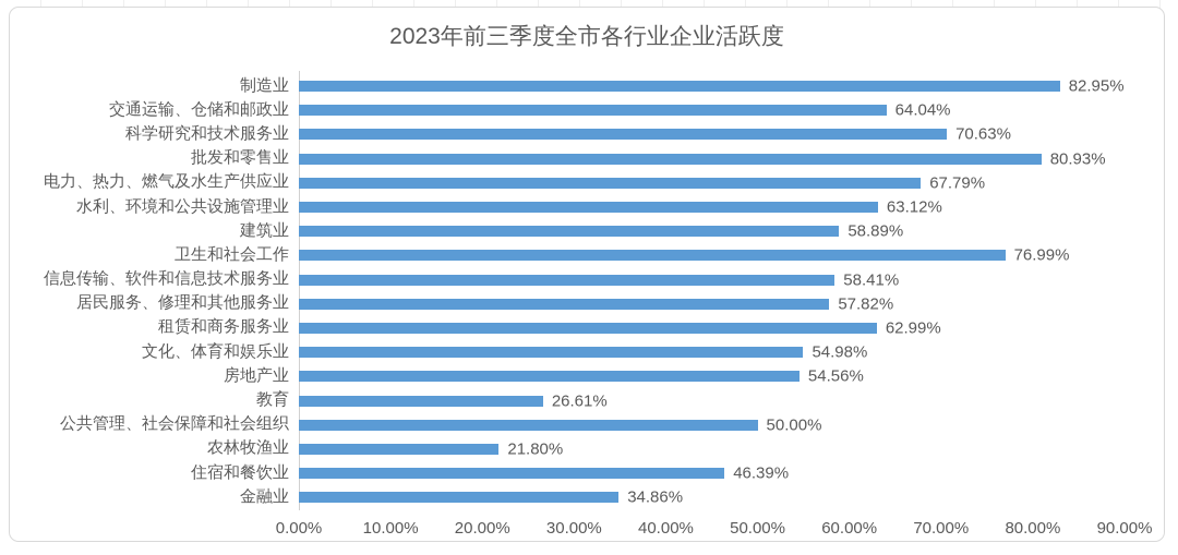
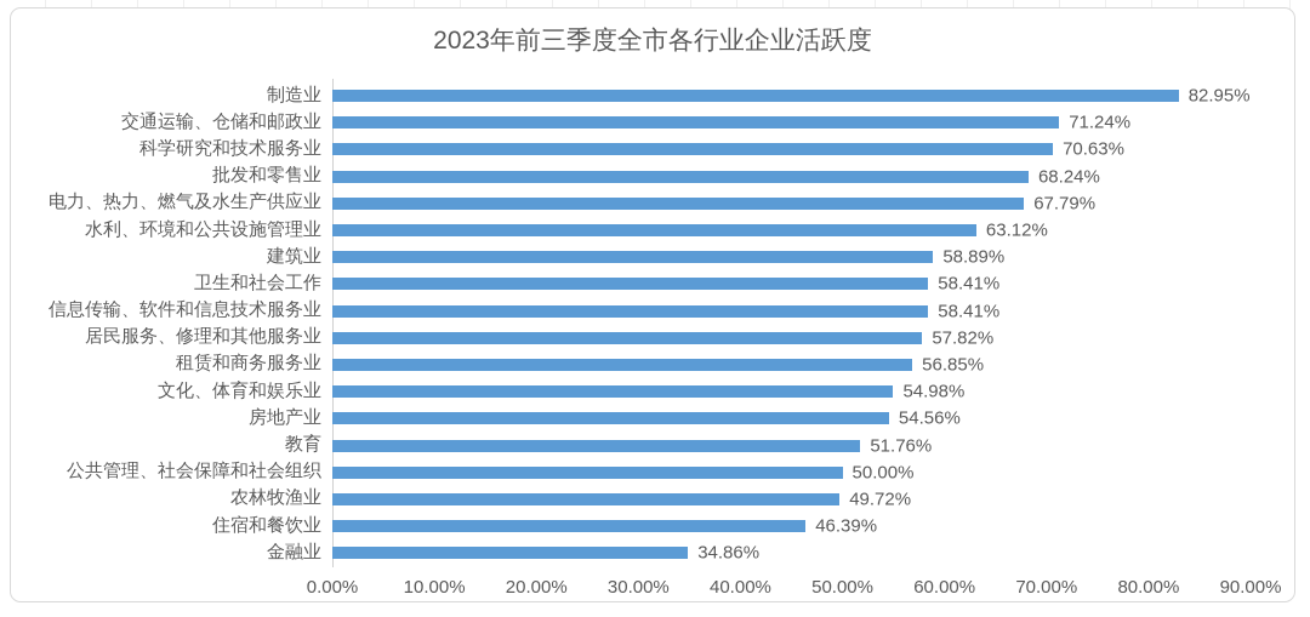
交通运输、仓储和邮政业: 64.04% -> 71.24%
批发和零售业: 80.93% -> 68.24%
卫生和社会工作: 76.99% -> 58.41%
租赁和商务服务业: 62.99% -> 56.85%
教育: 26.61% -> 51.76%
农林牧渔业: 21.80% -> 49.72%
